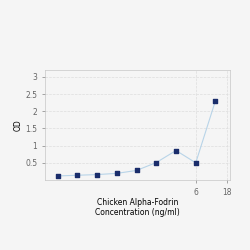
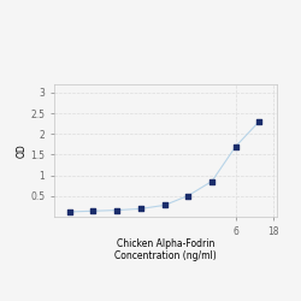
6: 0.50 -> 1.70
